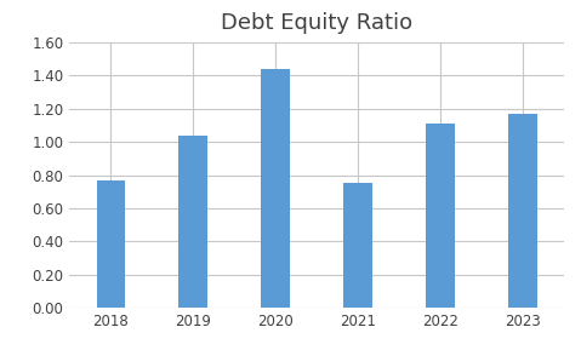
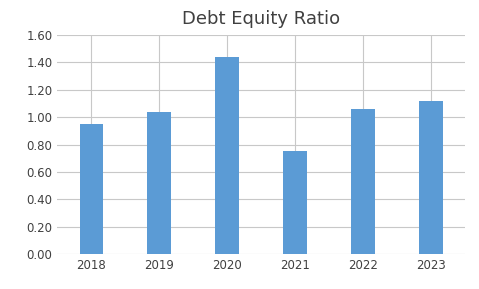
2018: 0.77 -> 0.95
2022: 1.11 -> 1.06
2023: 1.17 -> 1.12
